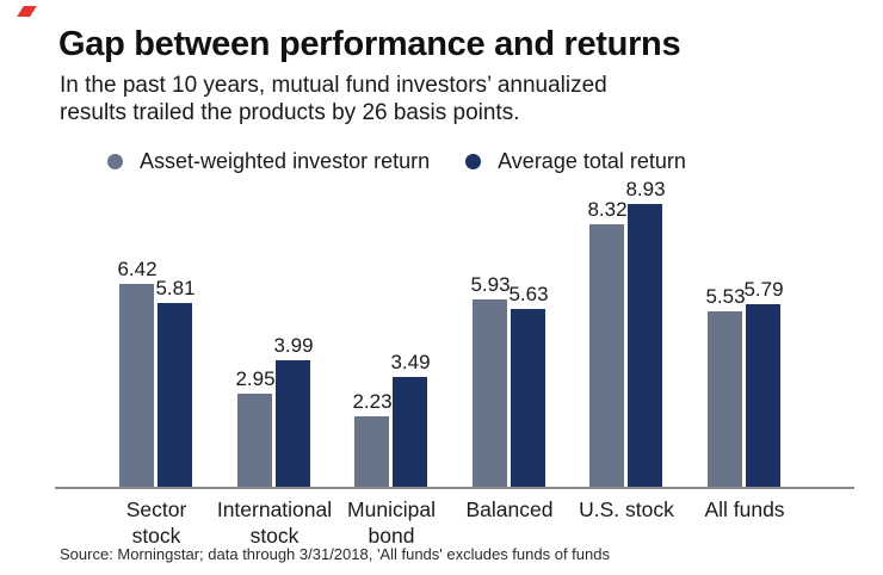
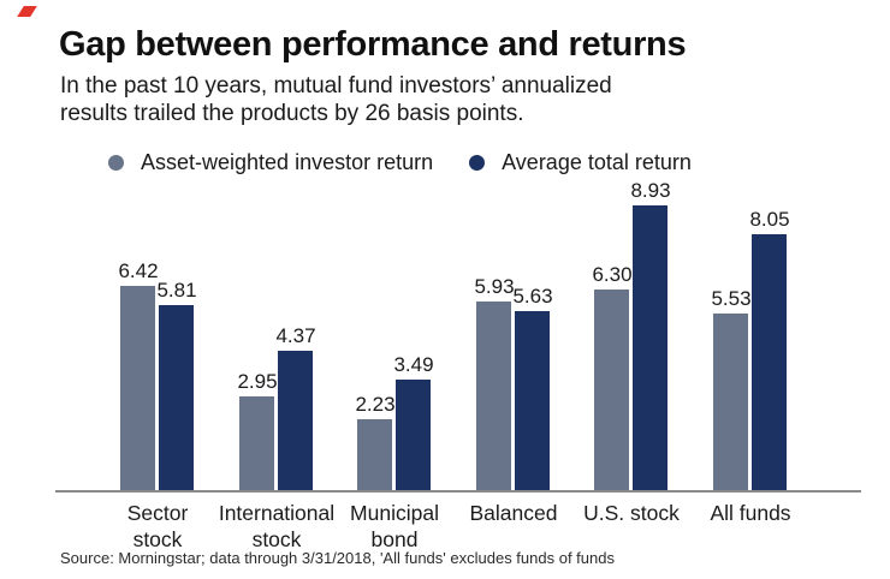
Average total return/International stock: 3.99 -> 4.37
Asset-weighted investor return/U.S. stock: 8.32 -> 6.30
Average total return/All funds: 5.79 -> 8.05
